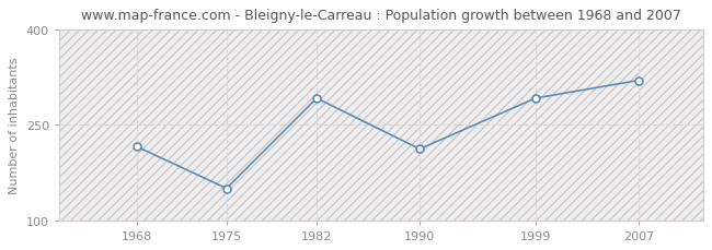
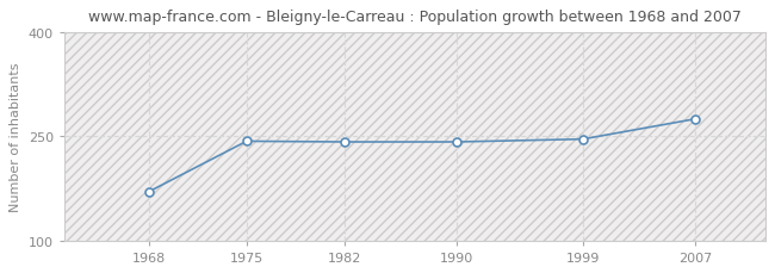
1968: 216 -> 170
1975: 150 -> 243
1982: 292 -> 242
1990: 212 -> 242
1999: 292 -> 246
2007: 320 -> 275
